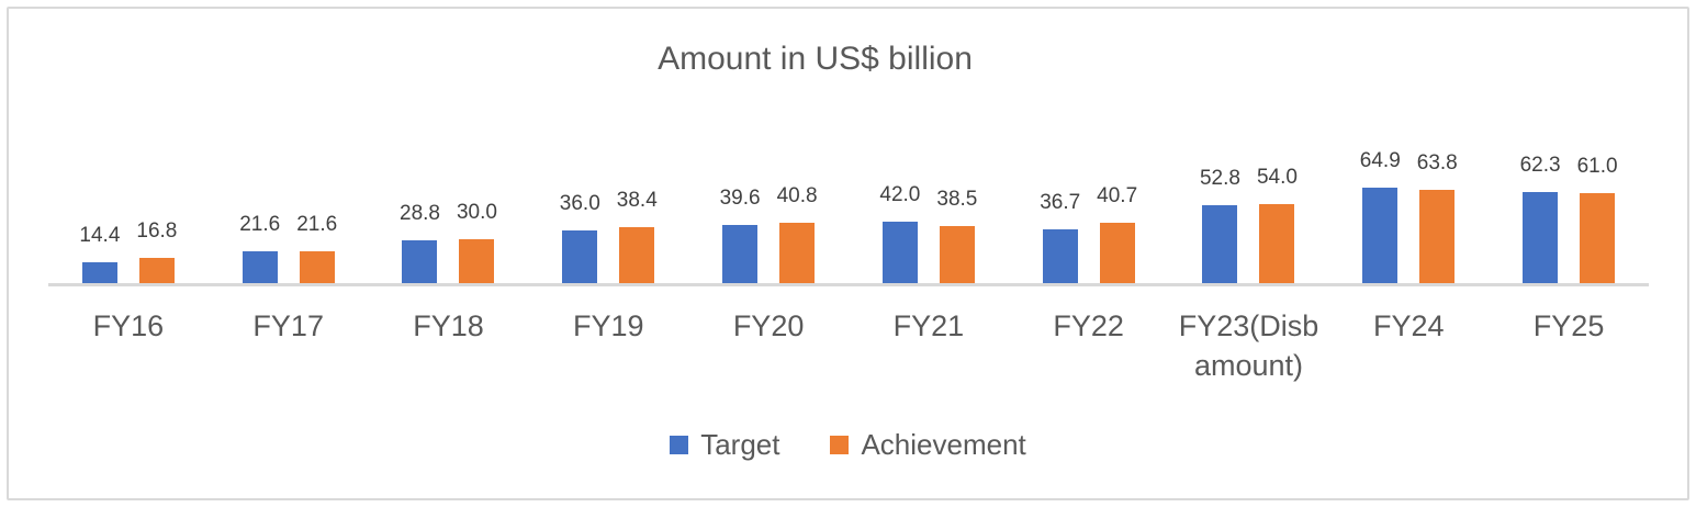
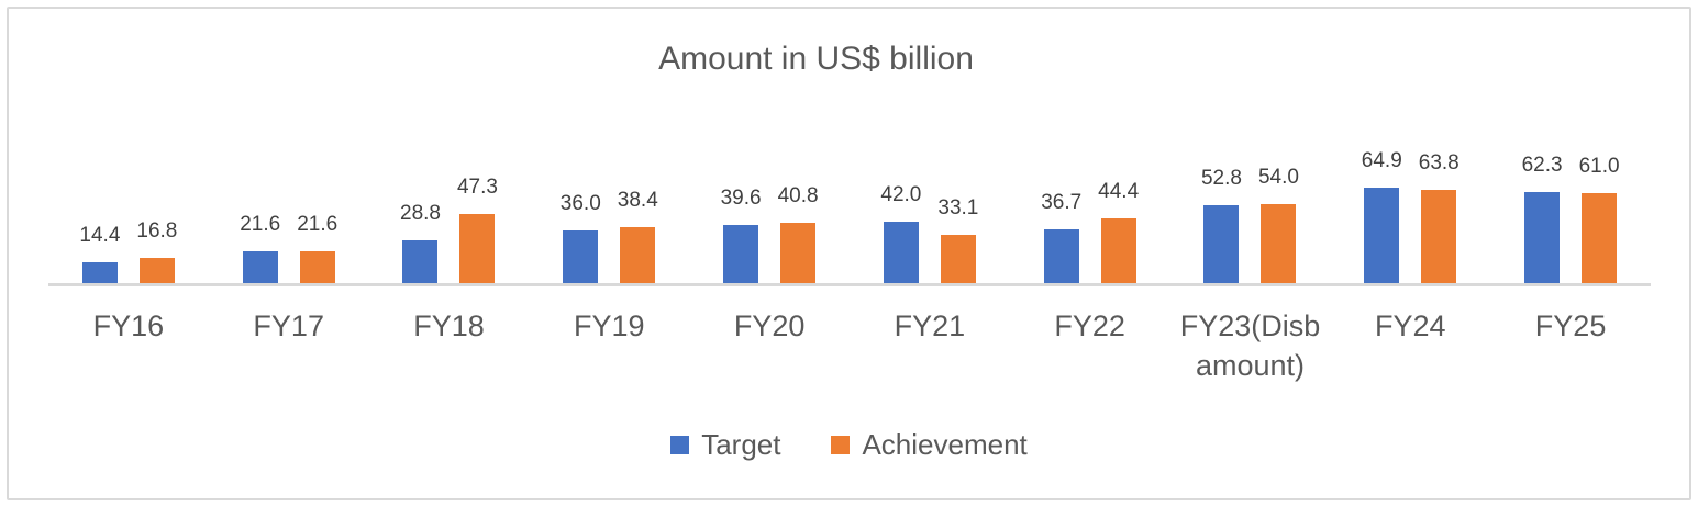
Achievement/FY18: 30.0 -> 47.3
Achievement/FY21: 38.5 -> 33.1
Achievement/FY22: 40.7 -> 44.4
